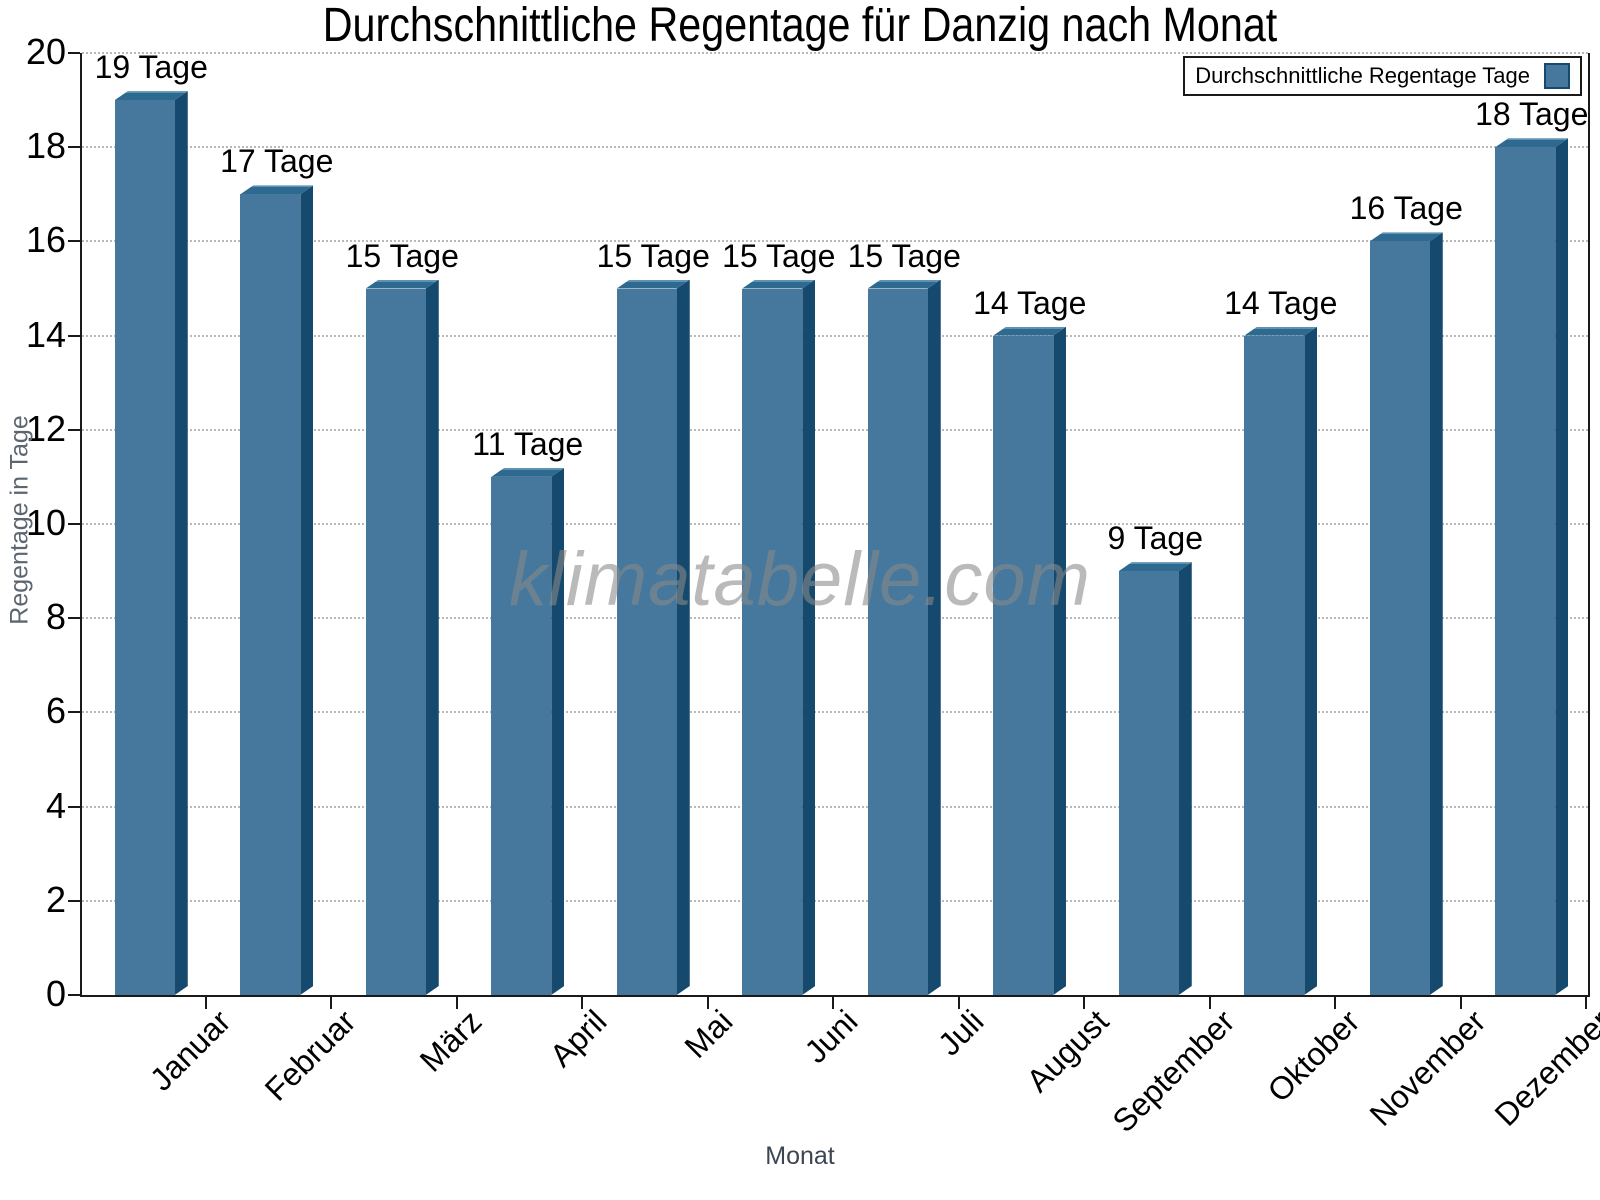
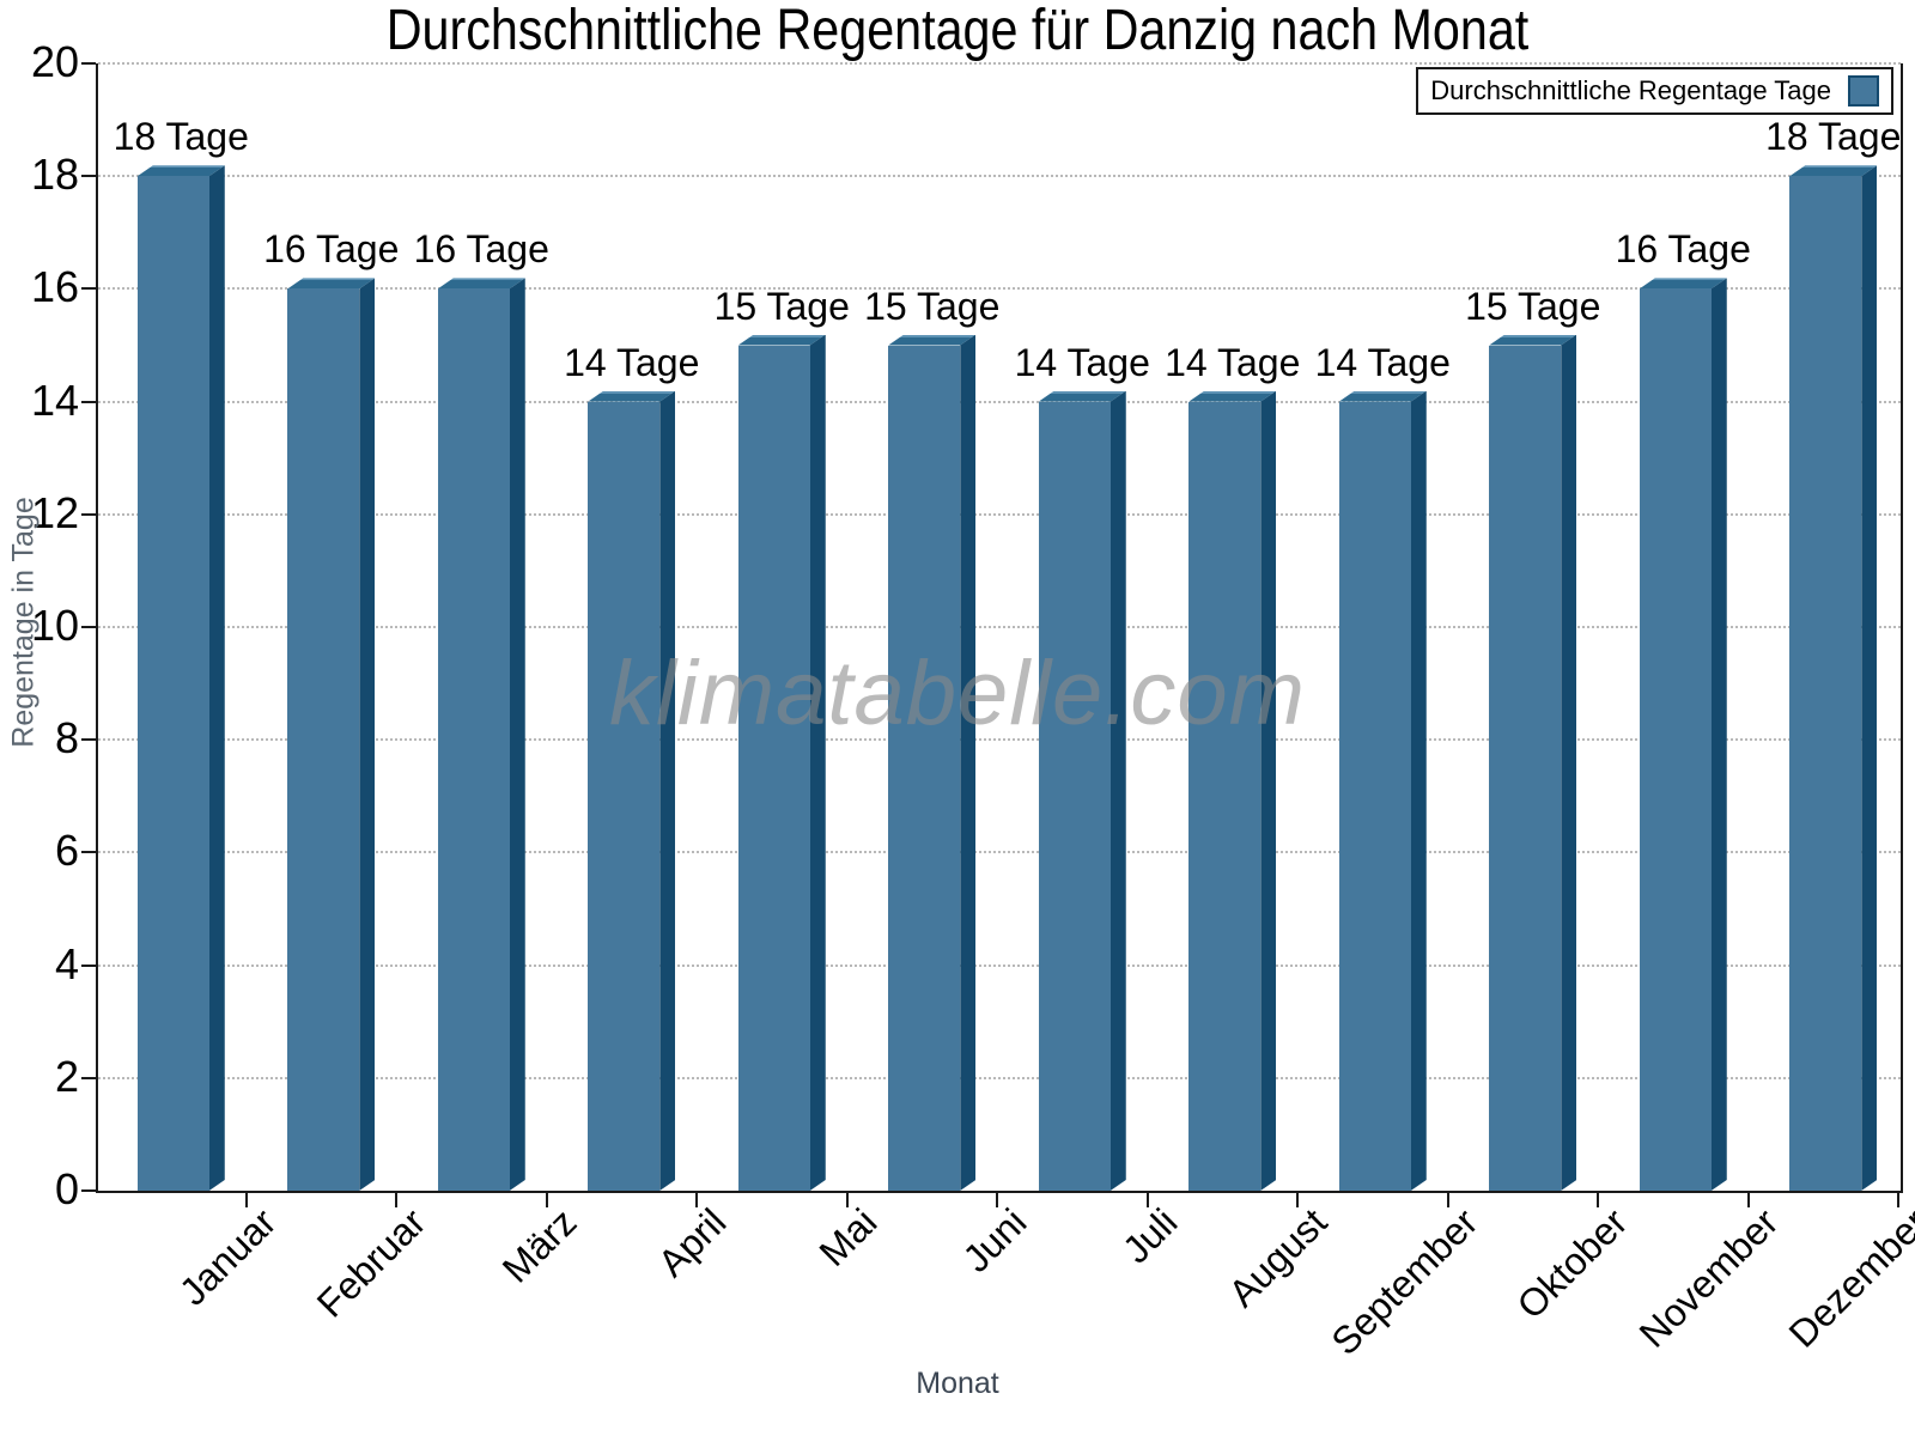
Januar: 19 -> 18
Februar: 17 -> 16
März: 15 -> 16
April: 11 -> 14
Juli: 15 -> 14
September: 9 -> 14
Oktober: 14 -> 15
